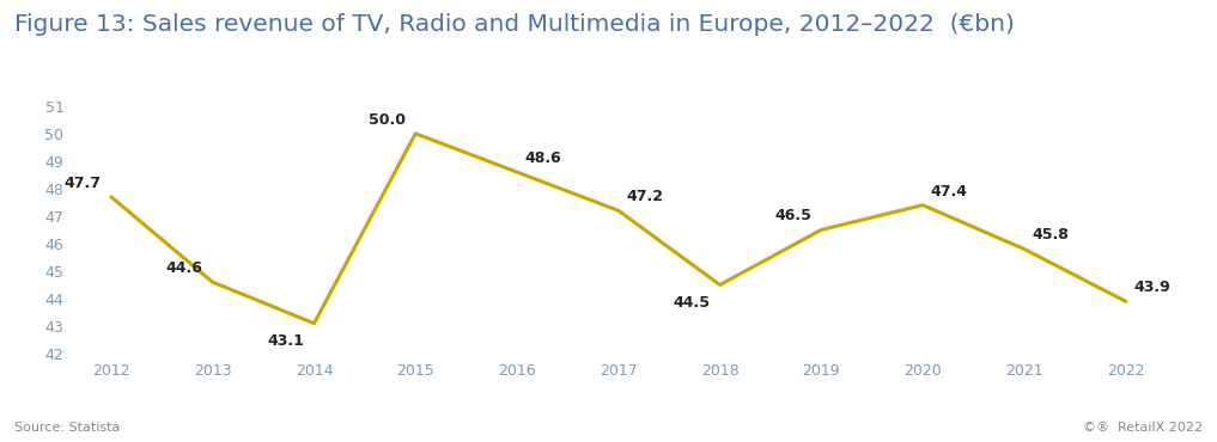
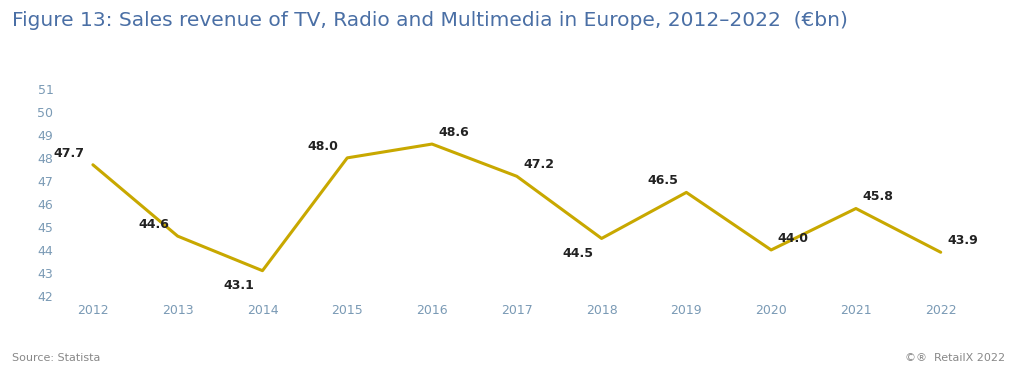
2015: 50.0 -> 48.0
2020: 47.4 -> 44.0
